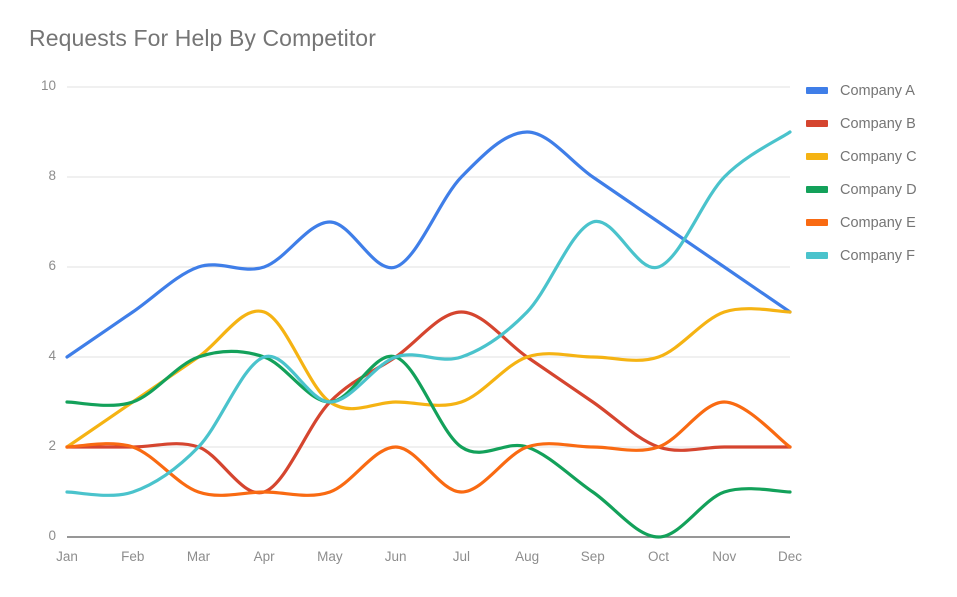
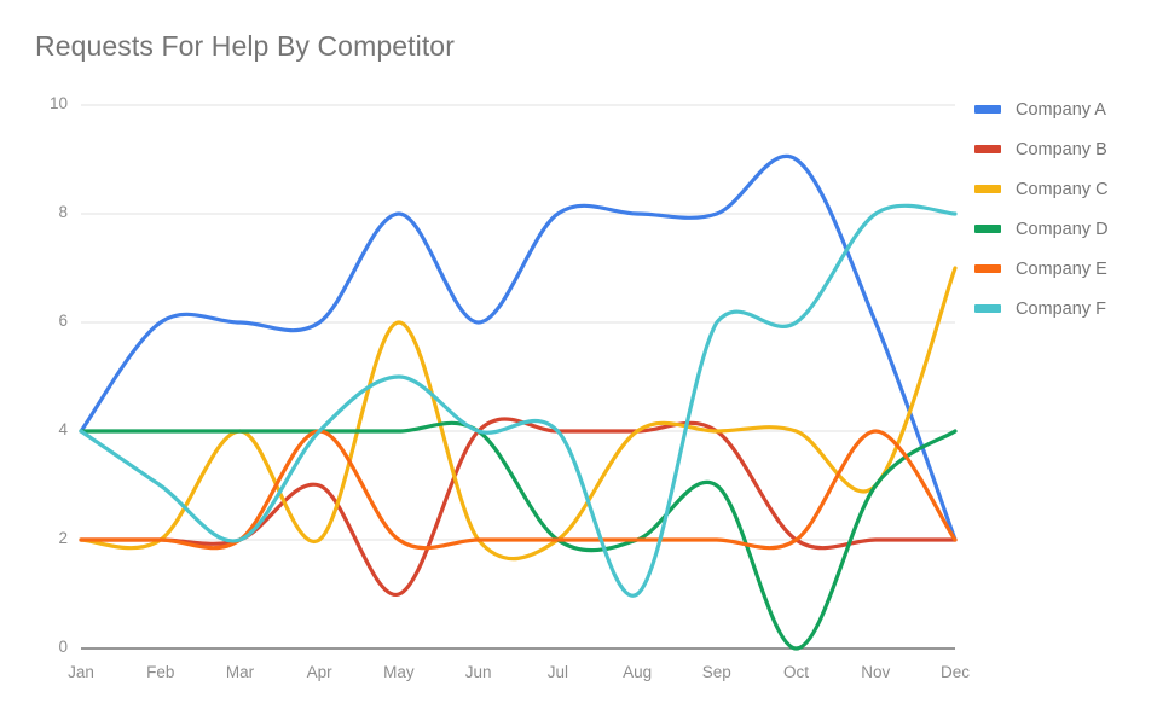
Company D/Jan: 3 -> 4
Company F/Jan: 1 -> 4
Company A/Feb: 5 -> 6
Company C/Feb: 3 -> 2
Company D/Feb: 3 -> 4
Company F/Feb: 1 -> 3
Company E/Mar: 1 -> 2
Company B/Apr: 1 -> 3
Company C/Apr: 5 -> 2
Company E/Apr: 1 -> 4
Company A/May: 7 -> 8
Company B/May: 3 -> 1
Company C/May: 3 -> 6
Company D/May: 3 -> 4
Company E/May: 1 -> 2
Company F/May: 3 -> 5
Company C/Jun: 3 -> 2
Company B/Jul: 5 -> 4
Company C/Jul: 3 -> 2
Company E/Jul: 1 -> 2
Company A/Aug: 9 -> 8
Company F/Aug: 5 -> 1
Company B/Sep: 3 -> 4
Company D/Sep: 1 -> 3
Company F/Sep: 7 -> 6
Company A/Oct: 7 -> 9
Company C/Nov: 5 -> 3
Company D/Nov: 1 -> 3
Company E/Nov: 3 -> 4
Company A/Dec: 5 -> 2
Company C/Dec: 5 -> 7
Company D/Dec: 1 -> 4
Company F/Dec: 9 -> 8
